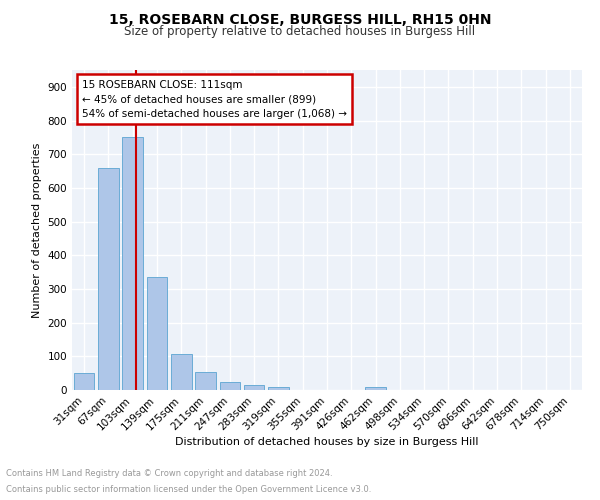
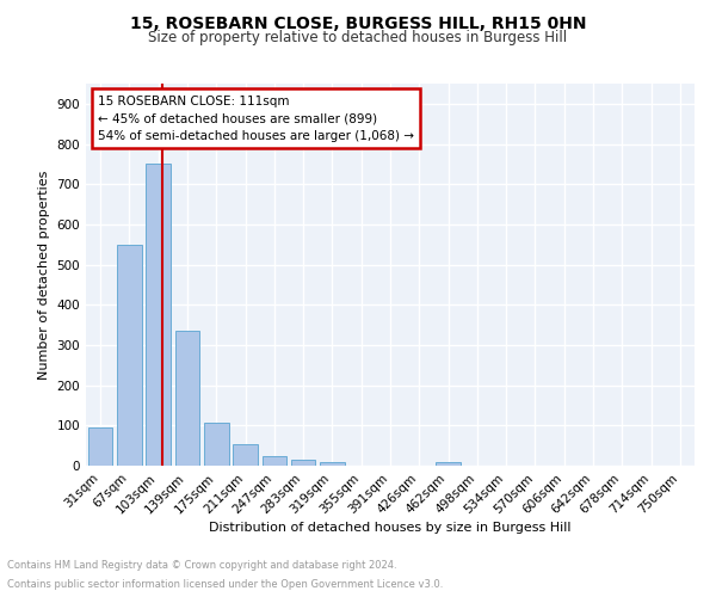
31sqm: 50 -> 95
67sqm: 660 -> 550
